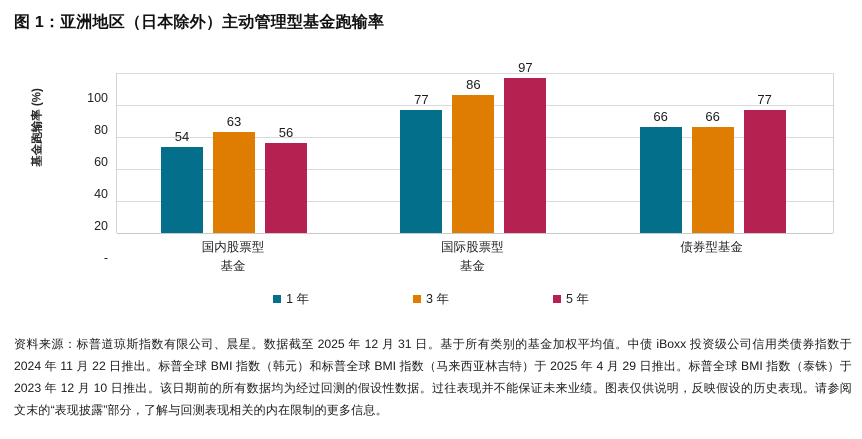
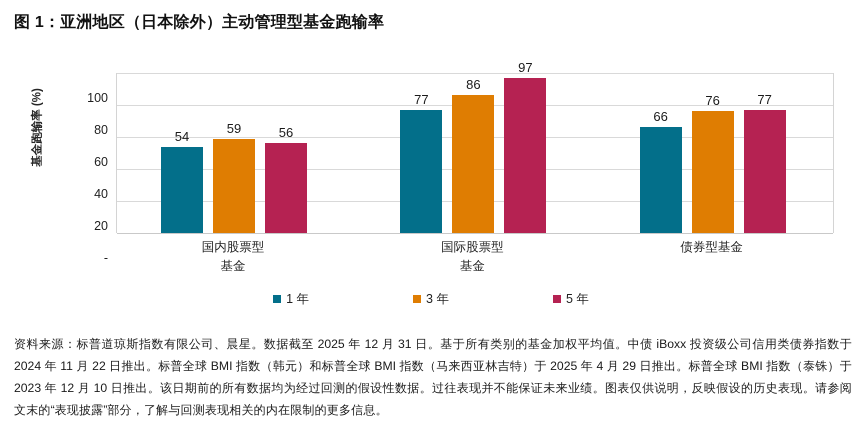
3 年/国内股票型基金: 63 -> 59
3 年/债券型基金: 66 -> 76
